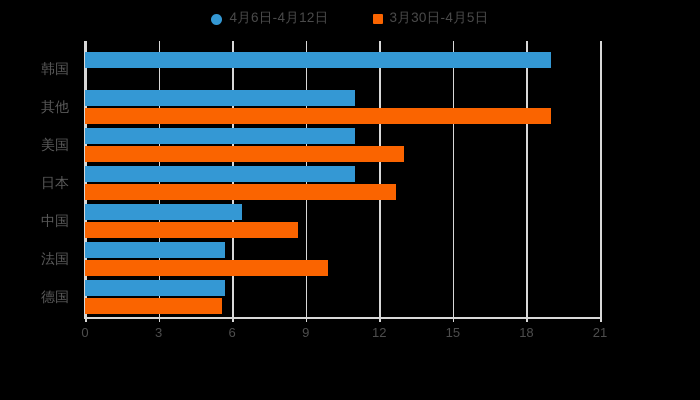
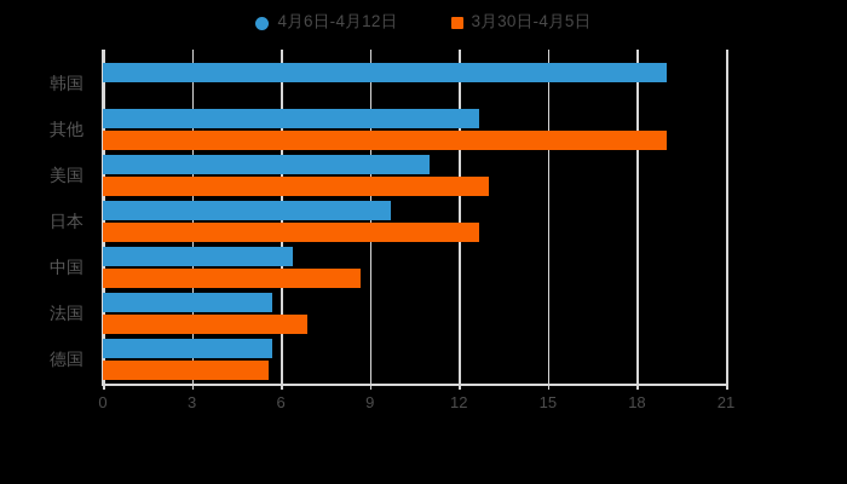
4月6日-4月12日/其他: 11.0 -> 12.7
4月6日-4月12日/日本: 11.0 -> 9.7
3月30日-4月5日/法国: 9.9 -> 6.9
